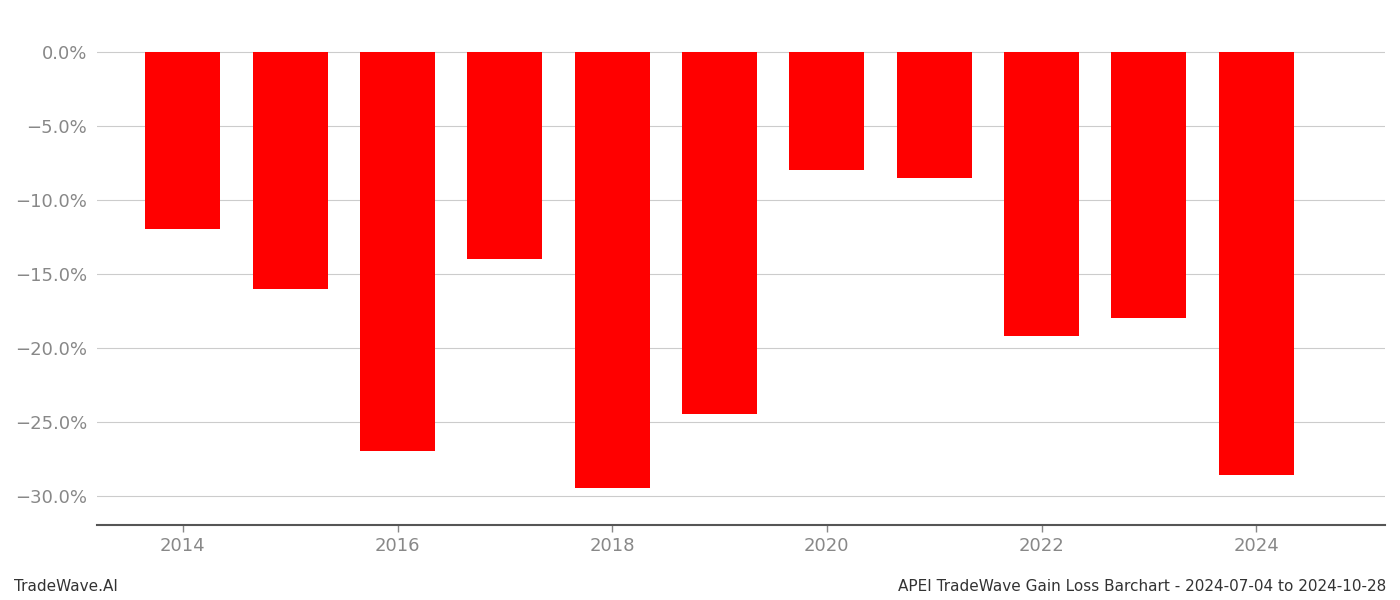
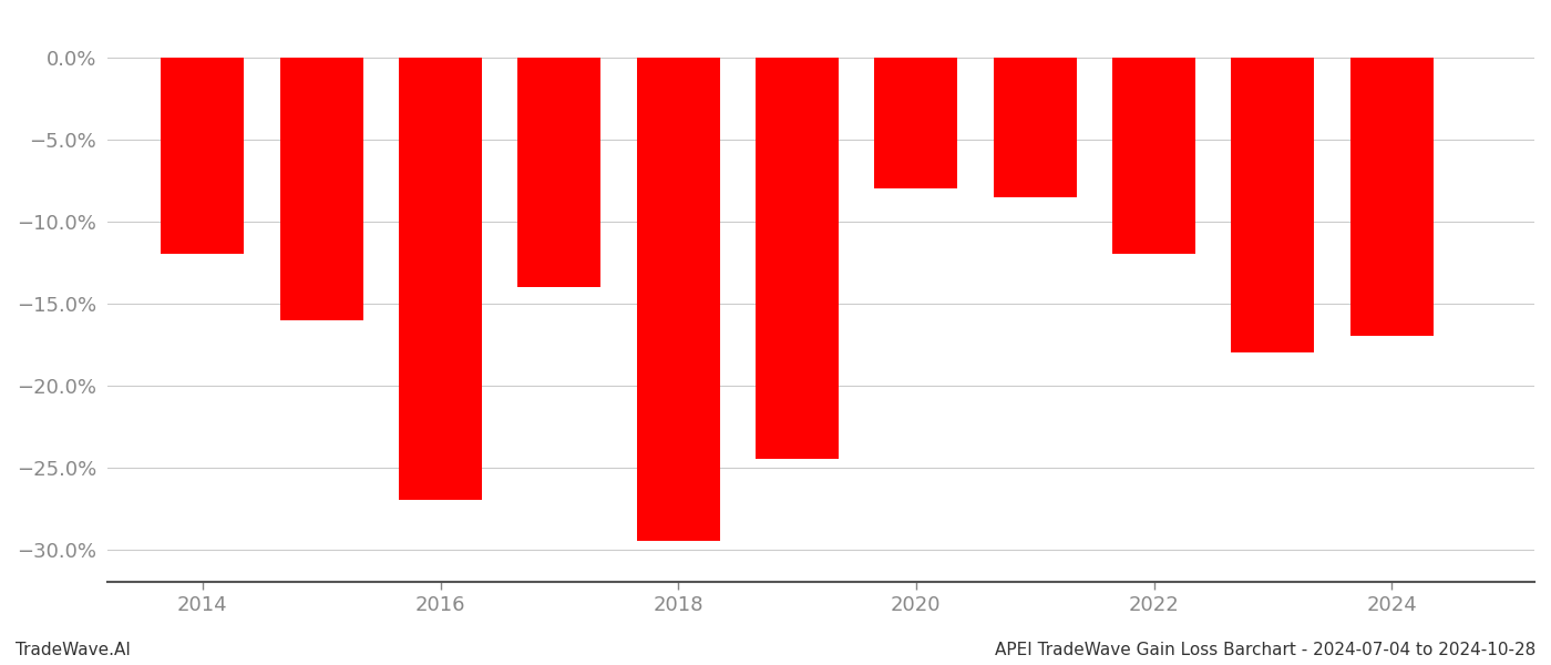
2022: -19.2% -> -12.0%
2024: -28.6% -> -17.0%
